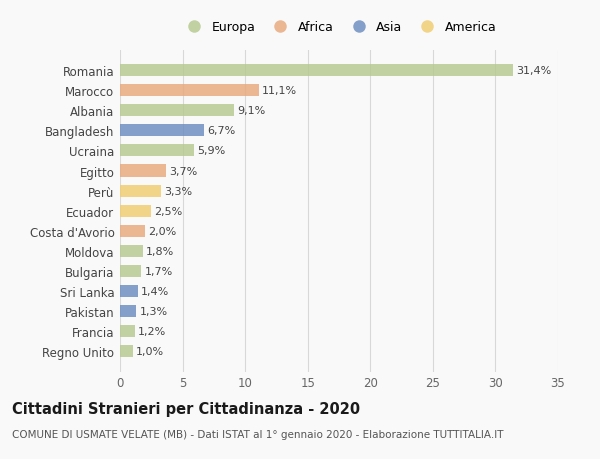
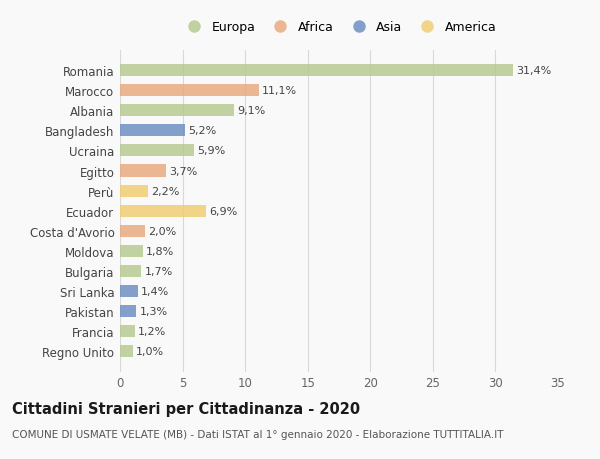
Bangladesh: 6,7% -> 5,2%
Perù: 3,3% -> 2,2%
Ecuador: 2,5% -> 6,9%
